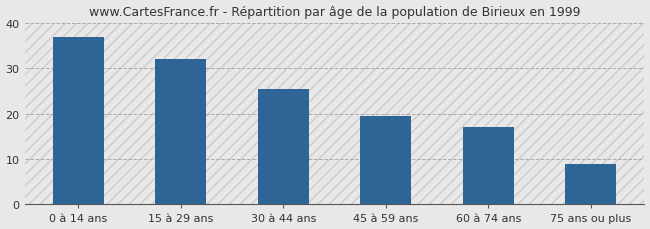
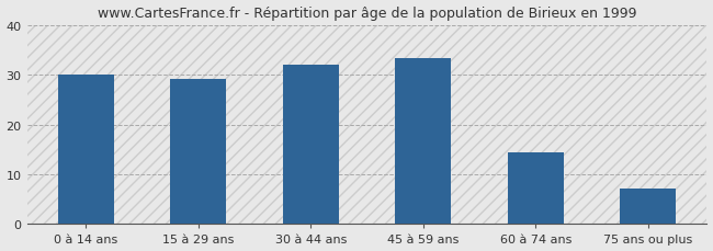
0 à 14 ans: 37.0 -> 30.1
15 à 29 ans: 32.0 -> 29.2
30 à 44 ans: 25.5 -> 32.1
45 à 59 ans: 19.5 -> 33.3
60 à 74 ans: 17.0 -> 14.5
75 ans ou plus: 9.0 -> 7.2
